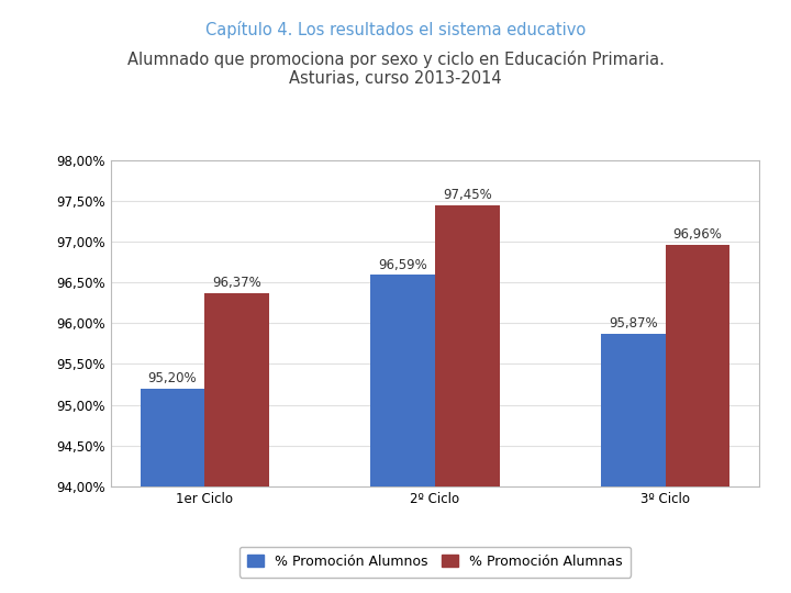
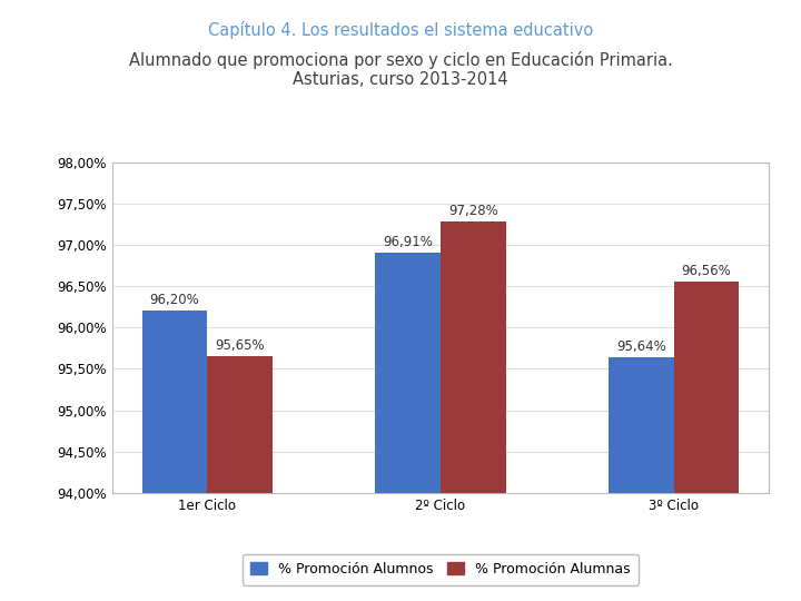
% Promoción Alumnos/1er Ciclo: 95,20% -> 96,20%
% Promoción Alumnas/1er Ciclo: 96,37% -> 95,65%
% Promoción Alumnos/2º Ciclo: 96,59% -> 96,91%
% Promoción Alumnas/2º Ciclo: 97,45% -> 97,28%
% Promoción Alumnos/3º Ciclo: 95,87% -> 95,64%
% Promoción Alumnas/3º Ciclo: 96,96% -> 96,56%
